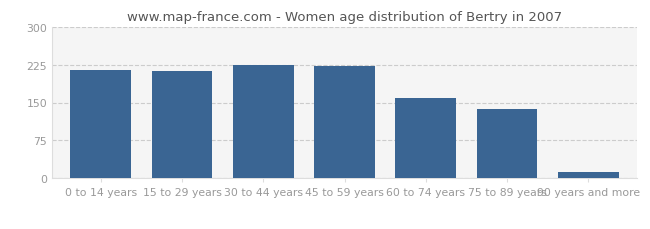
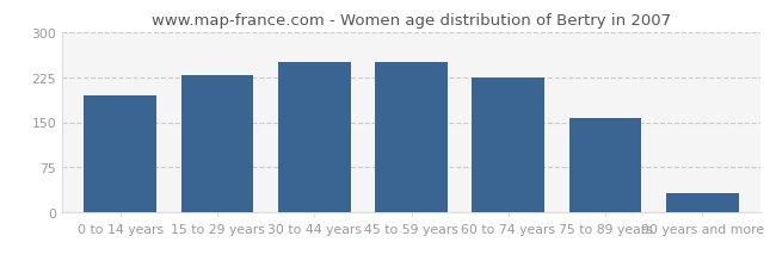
0 to 14 years: 215 -> 194
15 to 29 years: 213 -> 228
30 to 44 years: 225 -> 250
45 to 59 years: 222 -> 250
60 to 74 years: 158 -> 224
75 to 89 years: 138 -> 156
90 years and more: 13 -> 32
